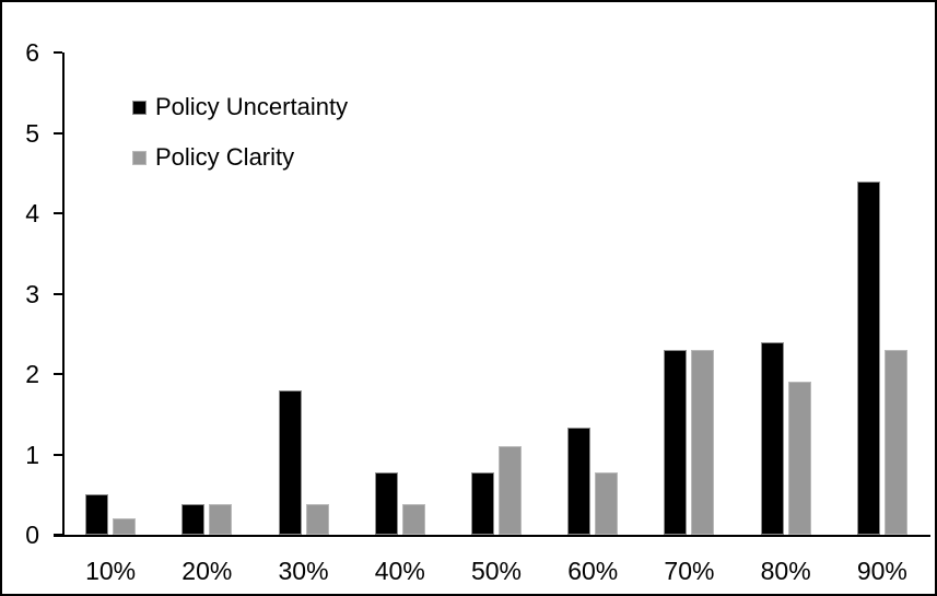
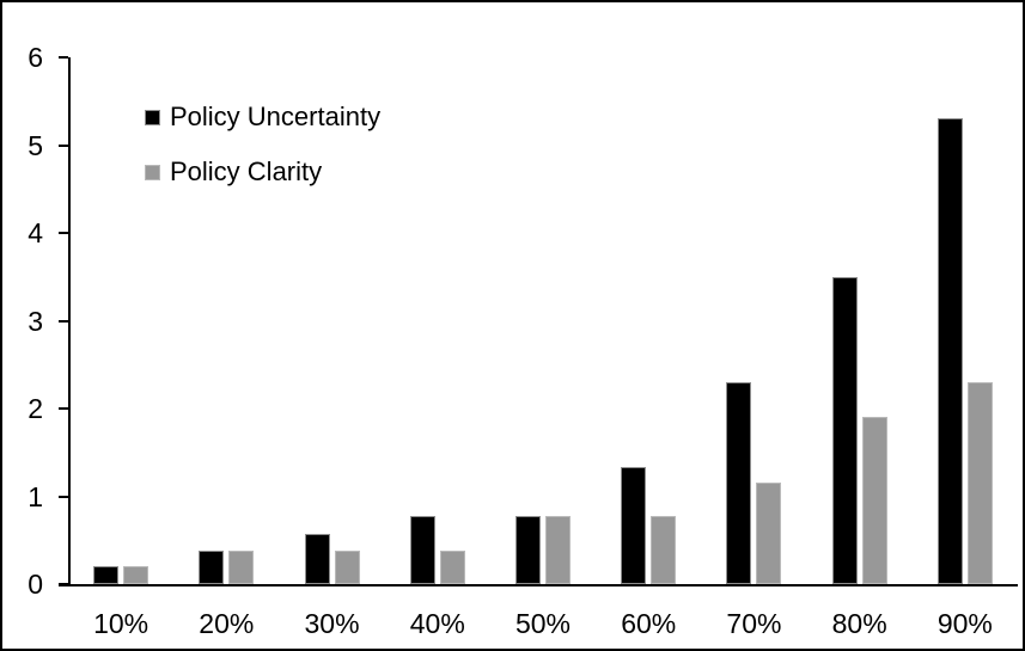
Policy Uncertainty/10%: 0.5 -> 0.2
Policy Uncertainty/30%: 1.8 -> 0.6
Policy Clarity/50%: 1.1 -> 0.8
Policy Clarity/70%: 2.3 -> 1.1
Policy Uncertainty/80%: 2.4 -> 3.5
Policy Uncertainty/90%: 4.4 -> 5.3
